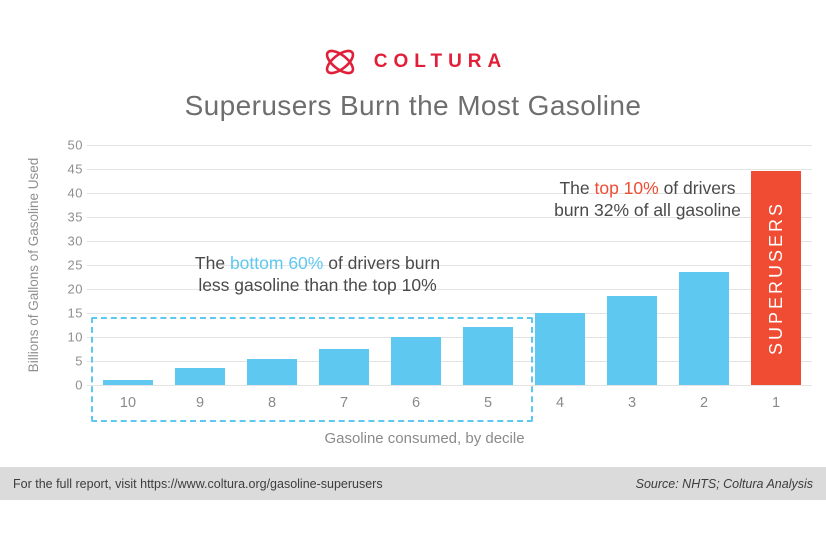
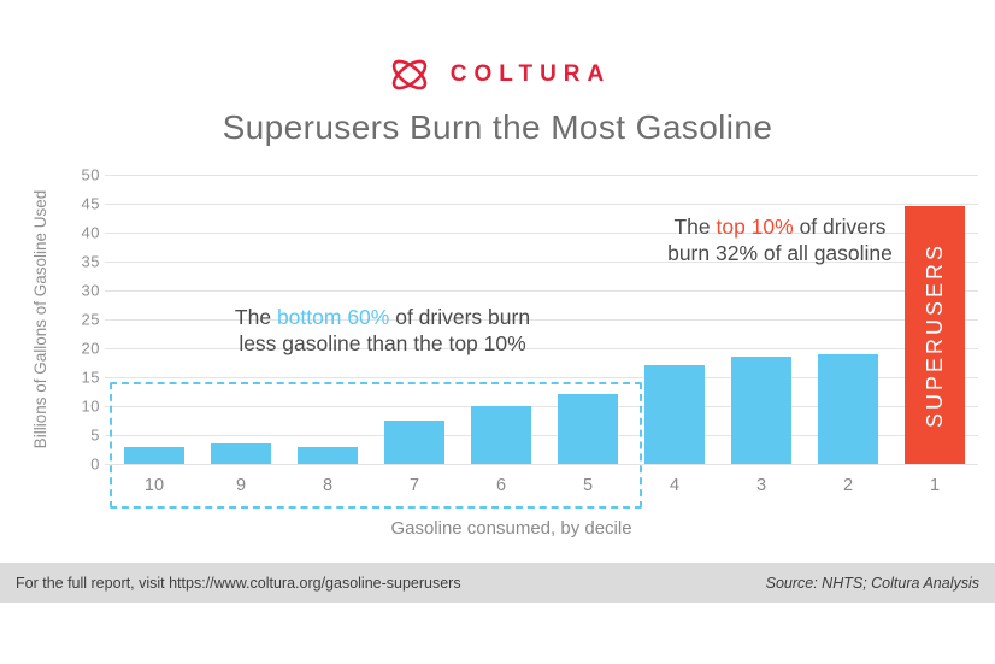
10: 1 -> 3
8: 6 -> 3
4: 15 -> 17
2: 24 -> 19
